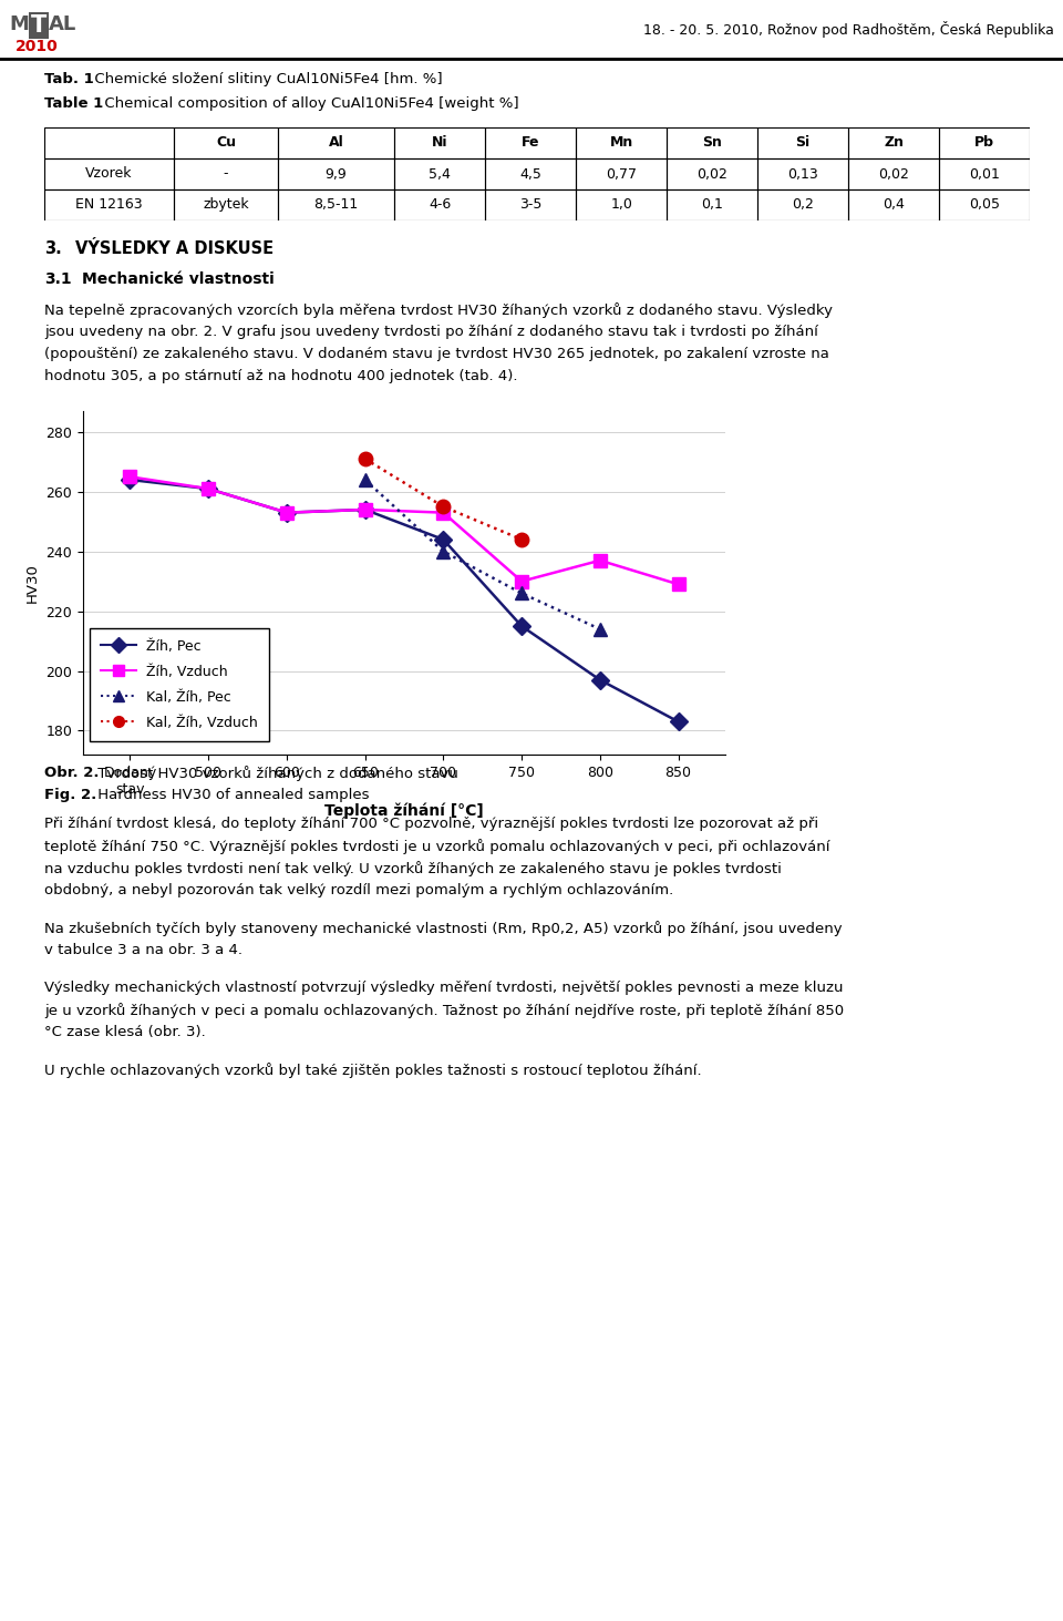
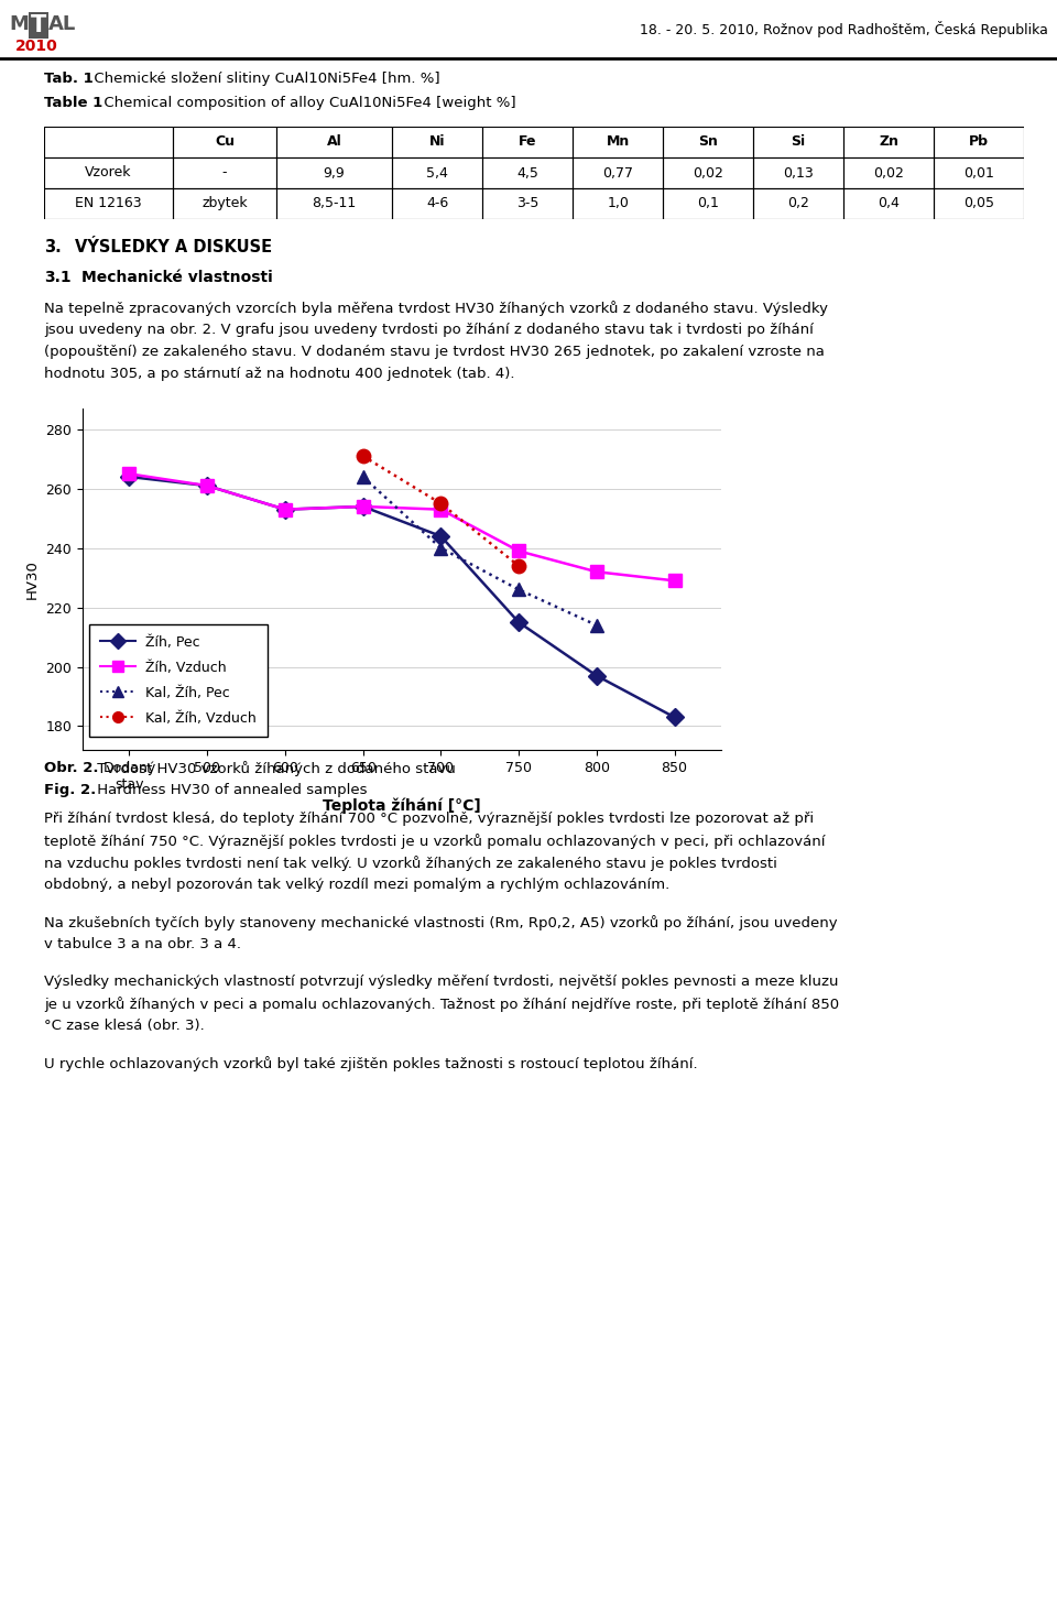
Žíh, Vzduch/750: 230 -> 239
Kal, Žíh, Vzduch/750: 244 -> 234
Žíh, Vzduch/800: 237 -> 232
